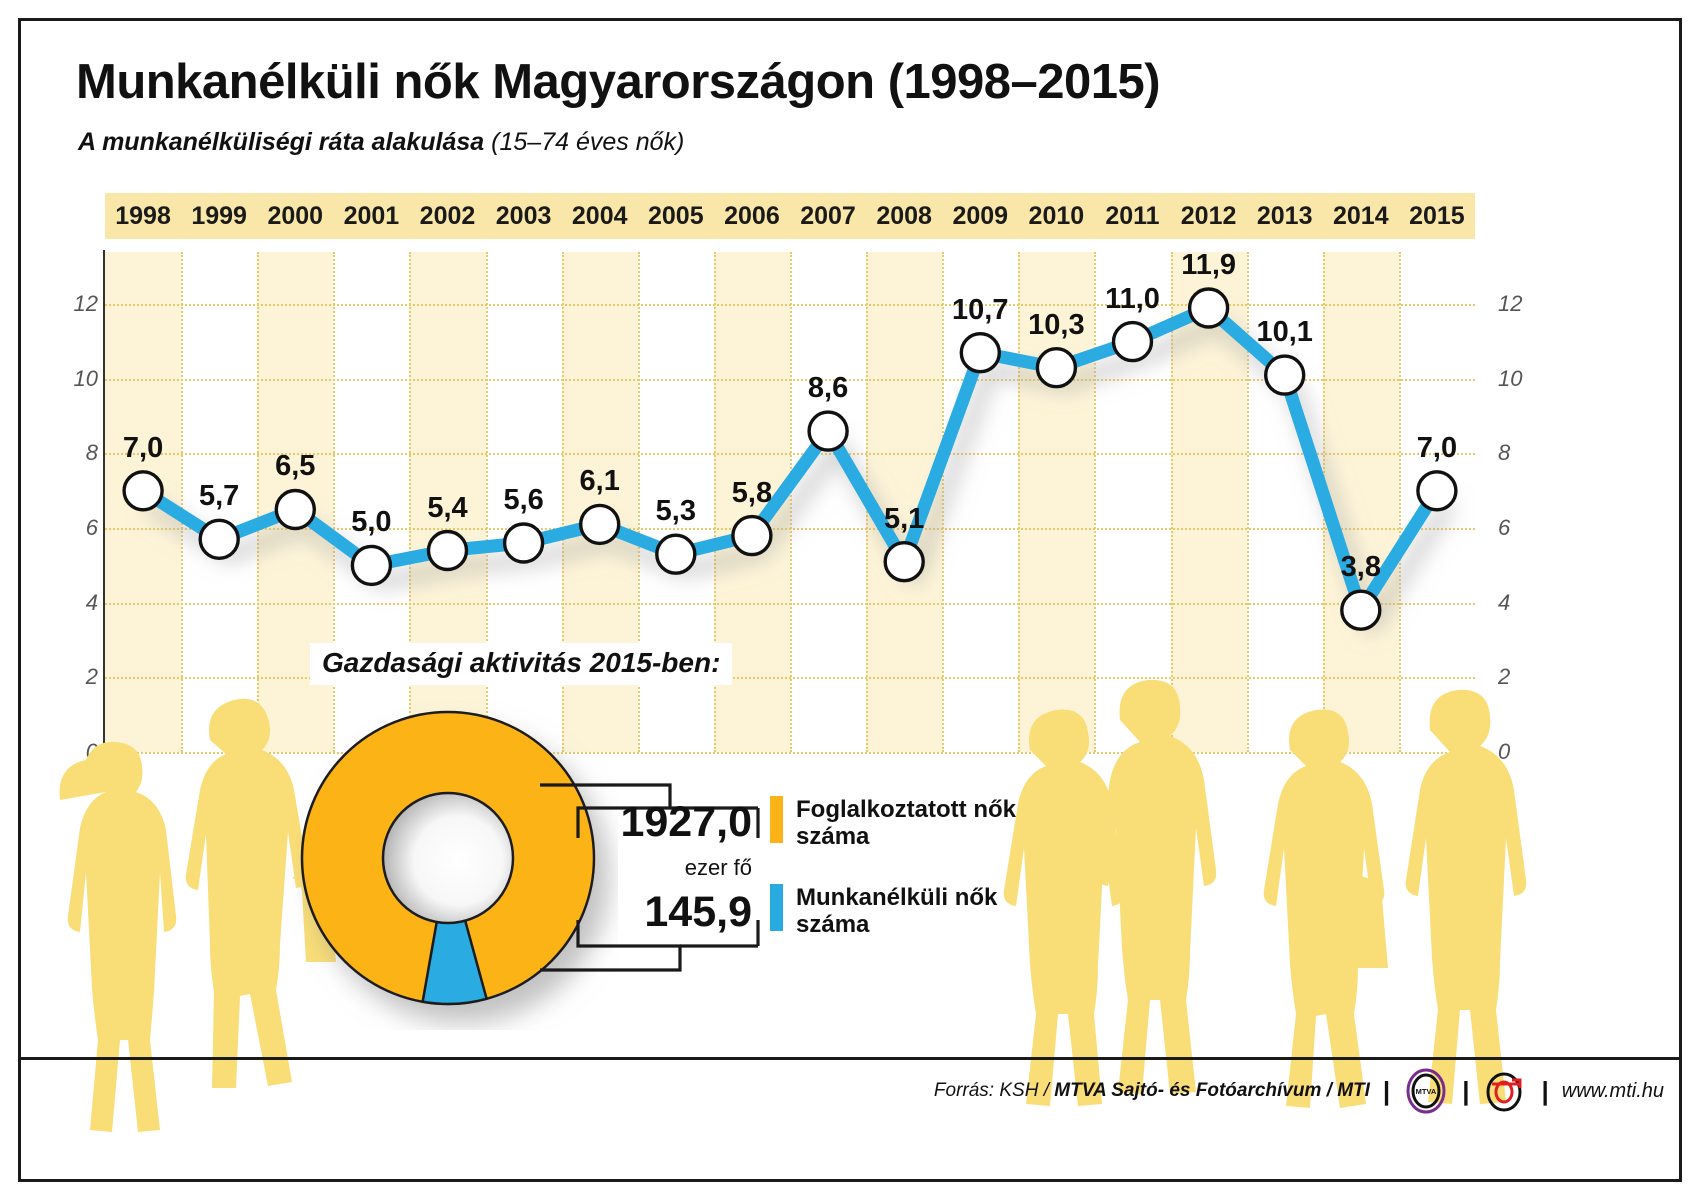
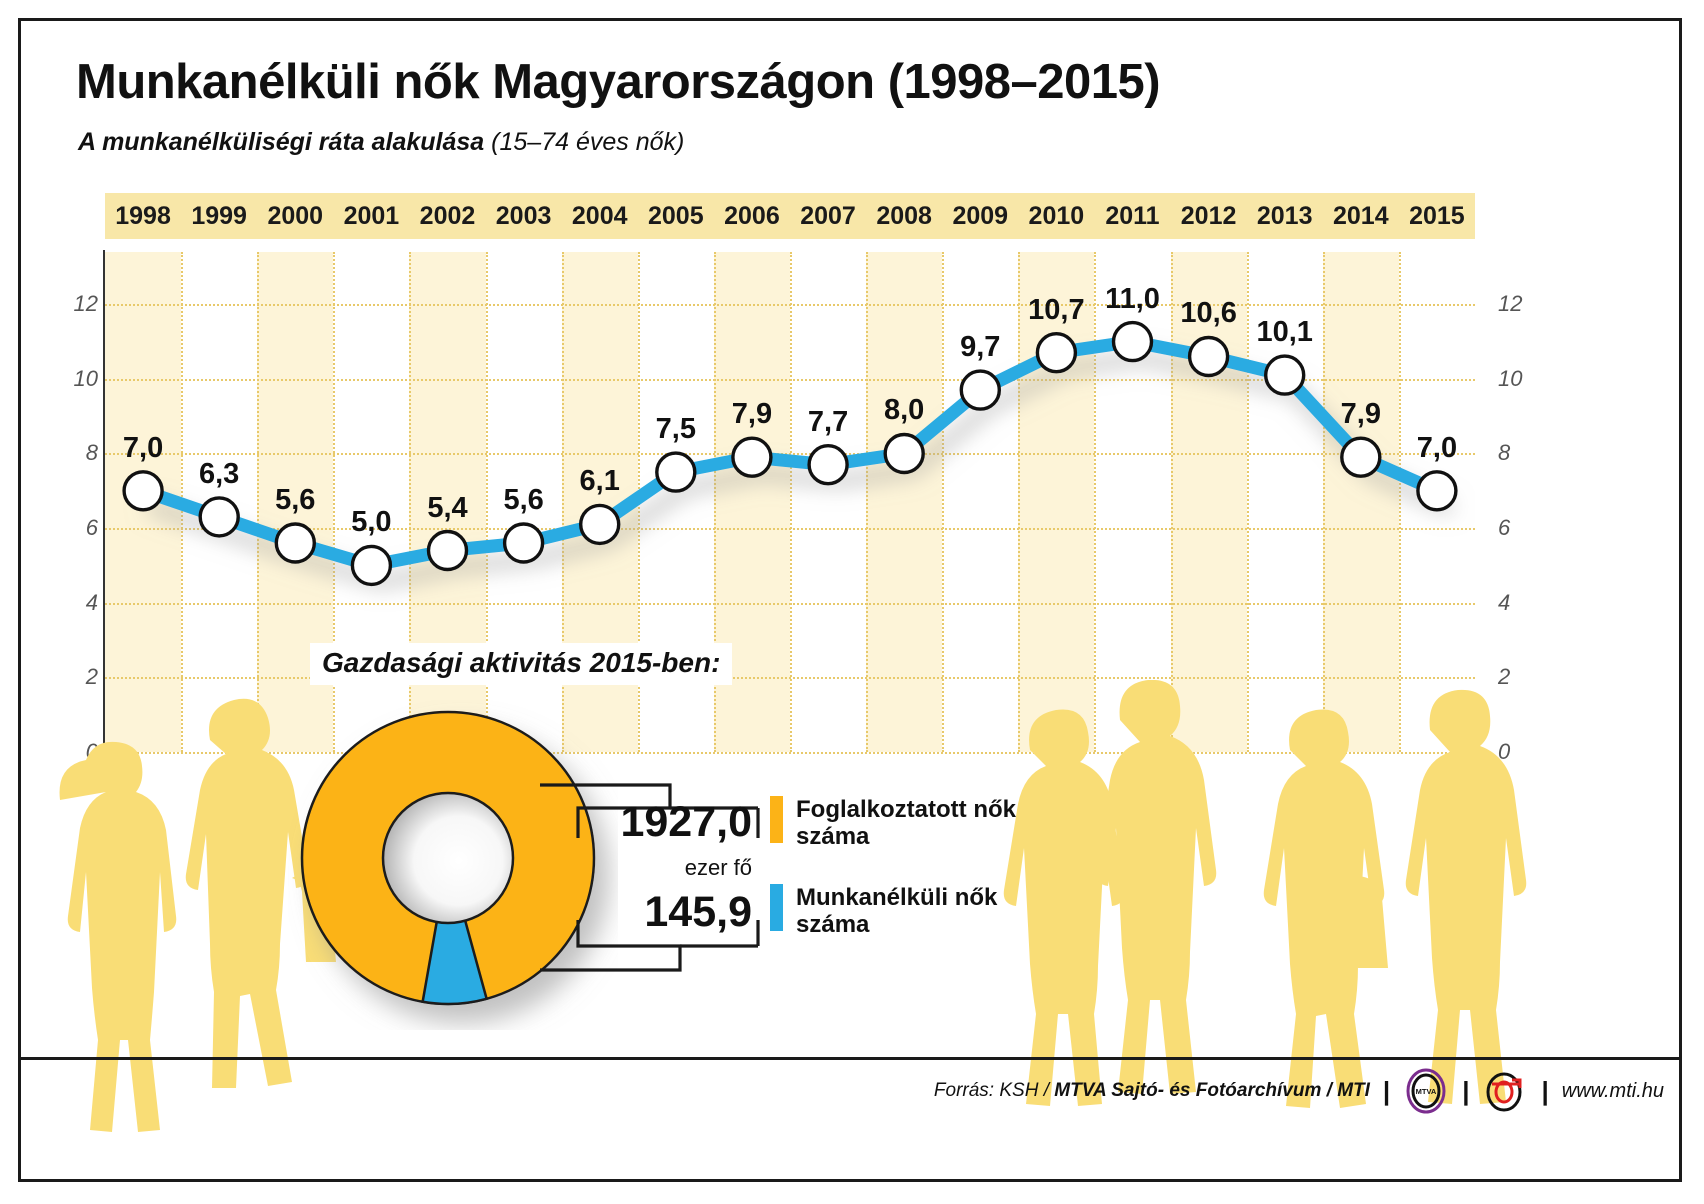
1999: 5,7 -> 6,3
2000: 6,5 -> 5,6
2005: 5,3 -> 7,5
2006: 5,8 -> 7,9
2007: 8,6 -> 7,7
2008: 5,1 -> 8,0
2009: 10,7 -> 9,7
2010: 10,3 -> 10,7
2012: 11,9 -> 10,6
2014: 3,8 -> 7,9
